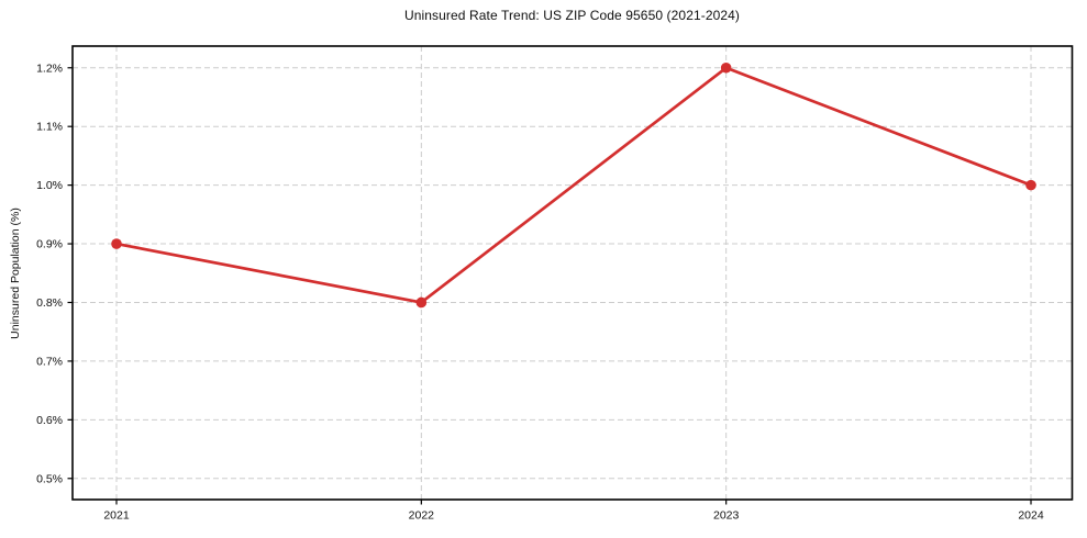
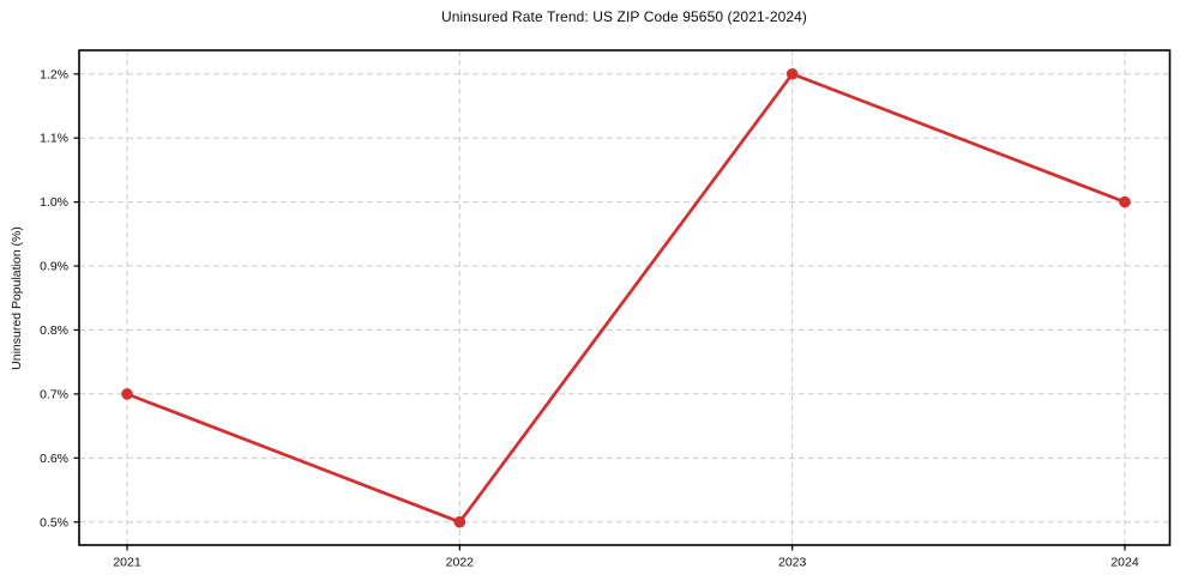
2021: 0.9% -> 0.7%
2022: 0.8% -> 0.5%
